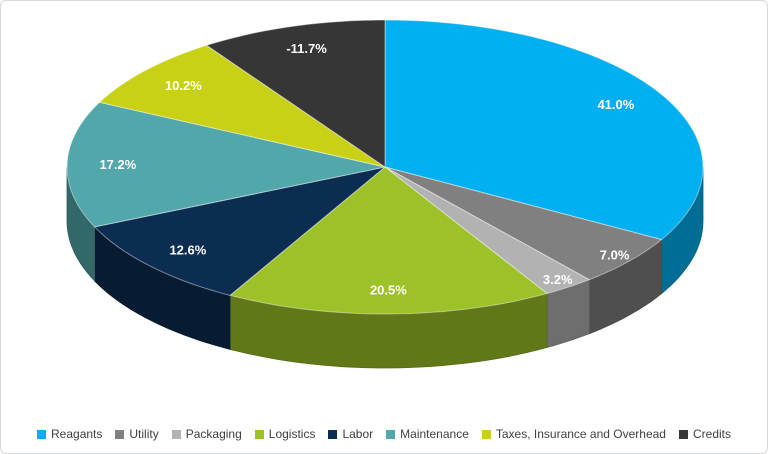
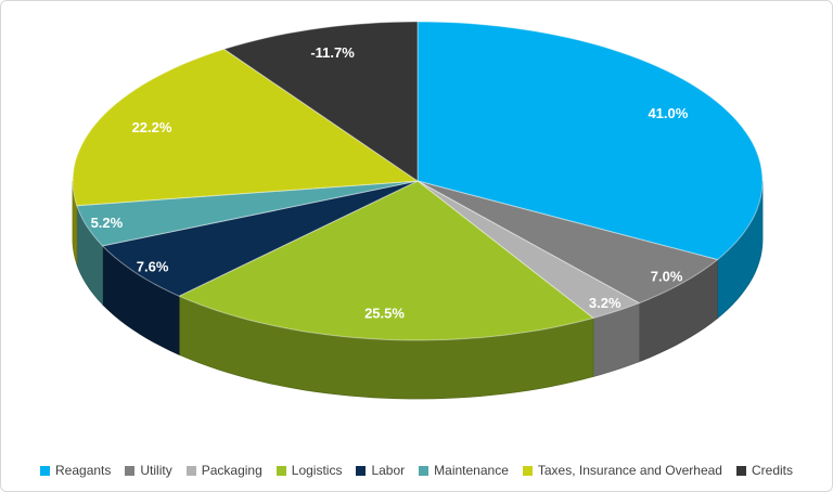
Logistics: 20.5% -> 25.5%
Labor: 12.6% -> 7.6%
Maintenance: 17.2% -> 5.2%
Taxes, Insurance and Overhead: 10.2% -> 22.2%
